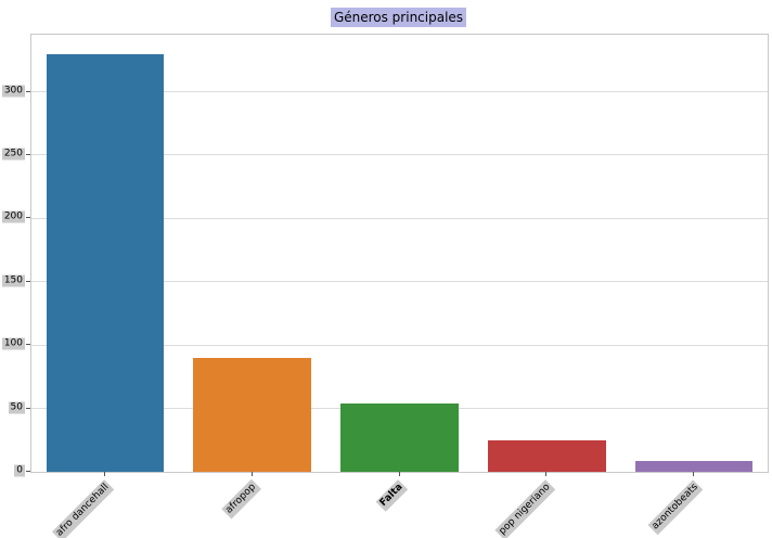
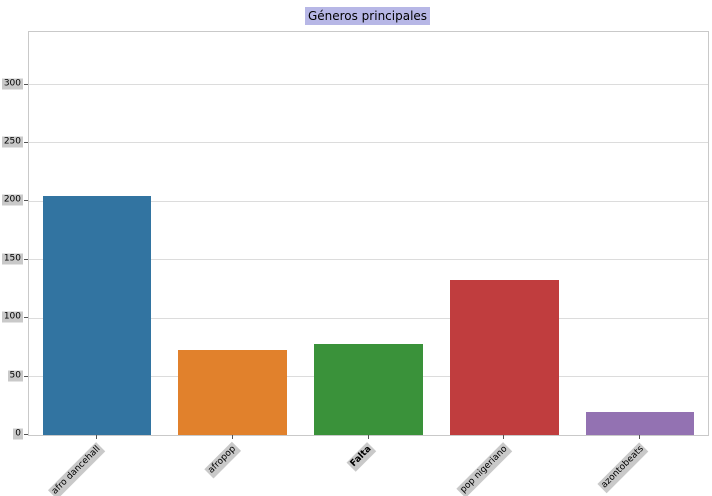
afro dancehall: 330 -> 205
afropop: 90 -> 73
Falta: 54 -> 78
pop nigeriano: 25 -> 133
azontobeats: 9 -> 20
